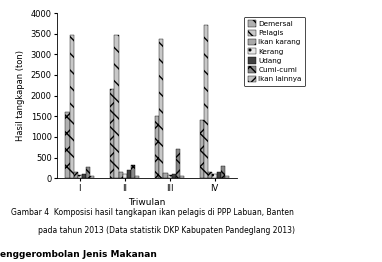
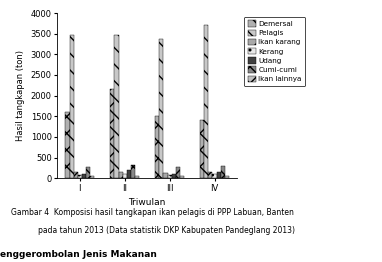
Cumi-cumi/III: 700 -> 260
